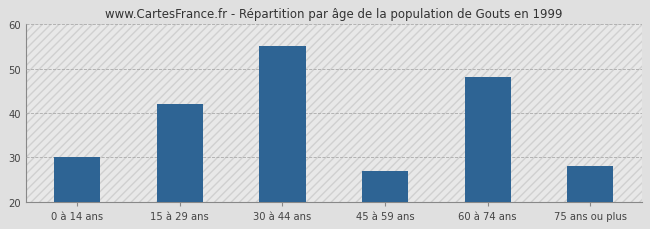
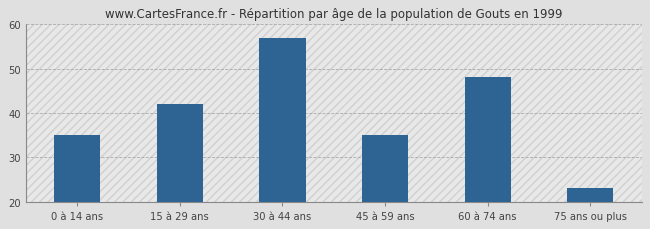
0 à 14 ans: 30 -> 35
30 à 44 ans: 55 -> 57
45 à 59 ans: 27 -> 35
75 ans ou plus: 28 -> 23
